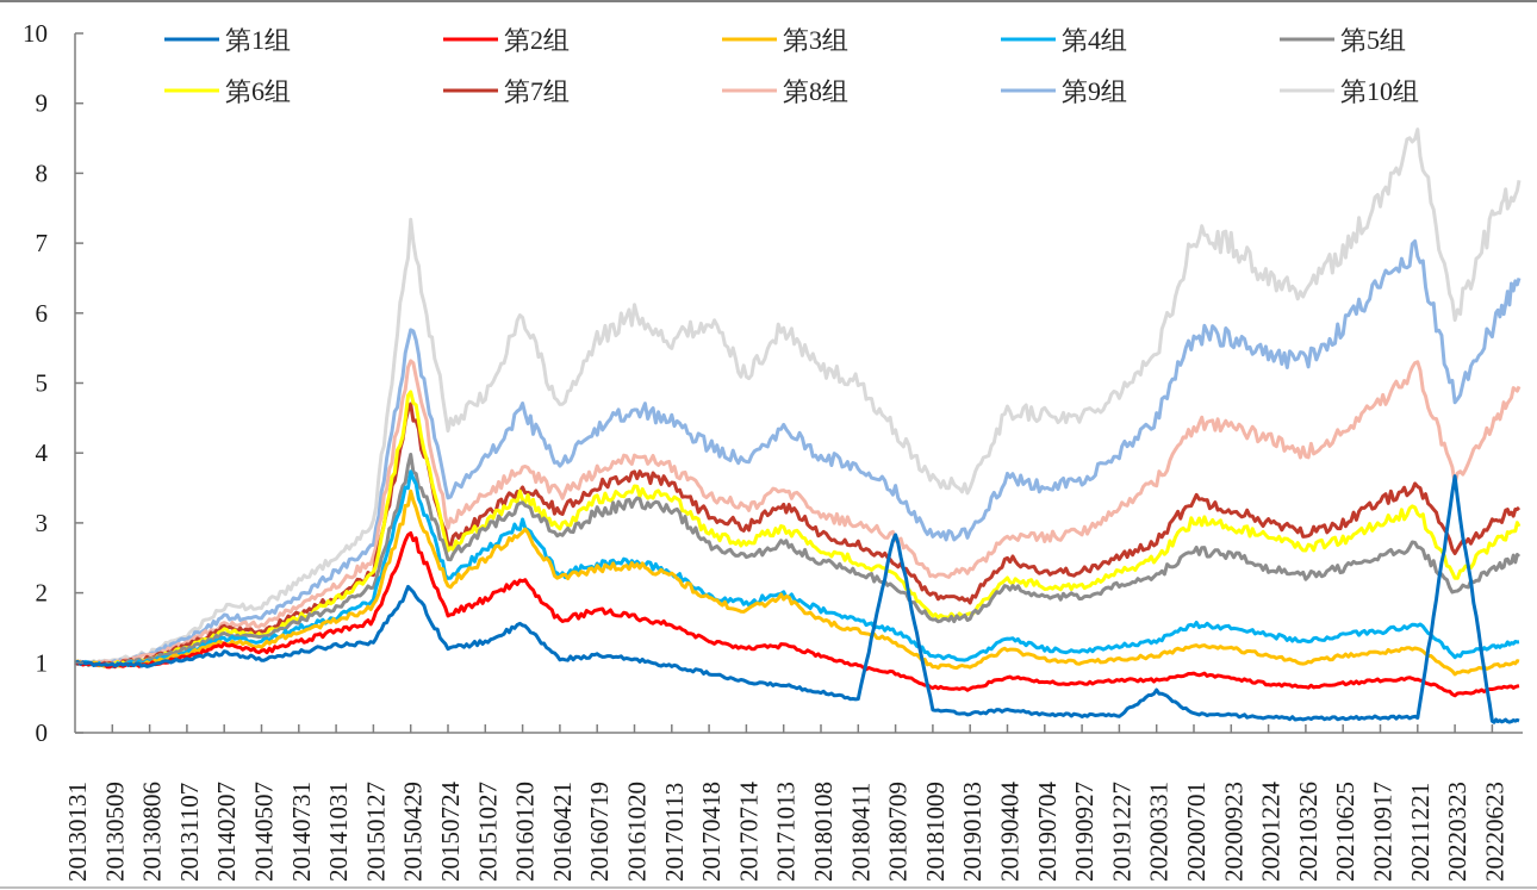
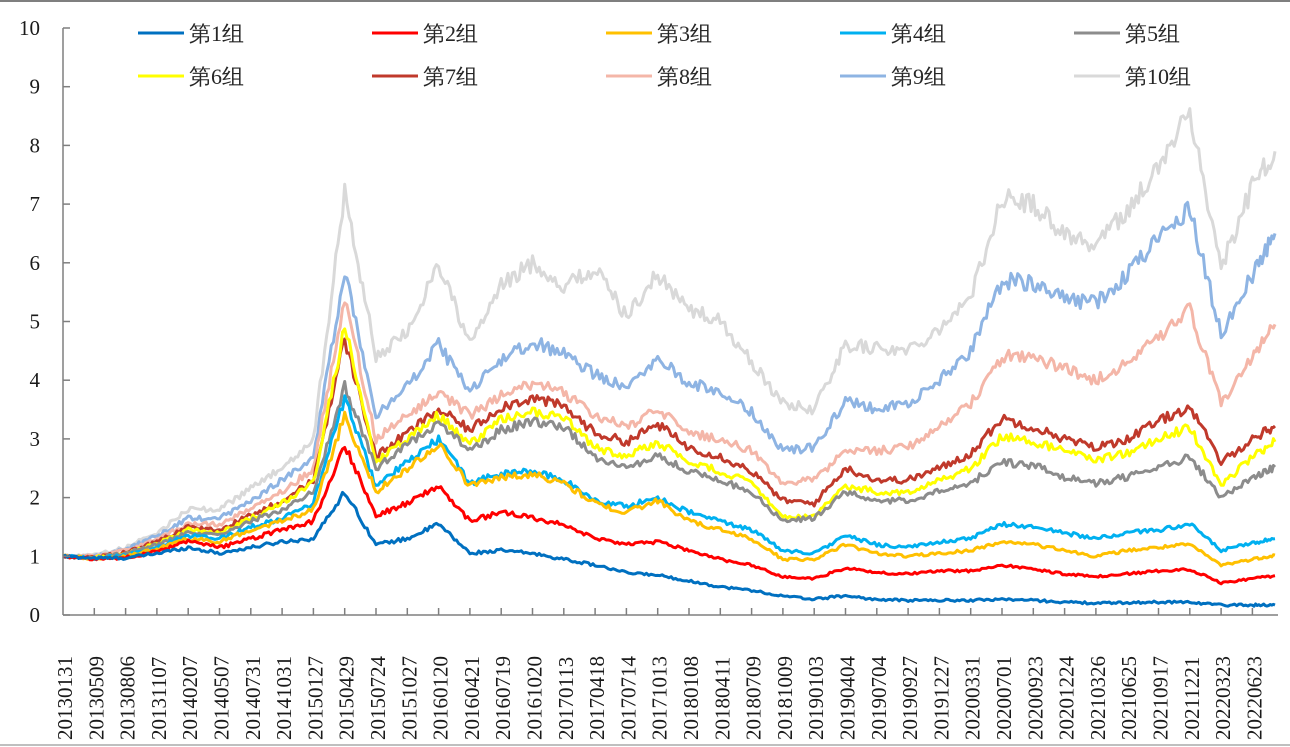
第1组/20180709: 2.9 -> 0.4
第1组/20200331: 0.6 -> 0.2
第1组/20220323: 3.6 -> 0.2
